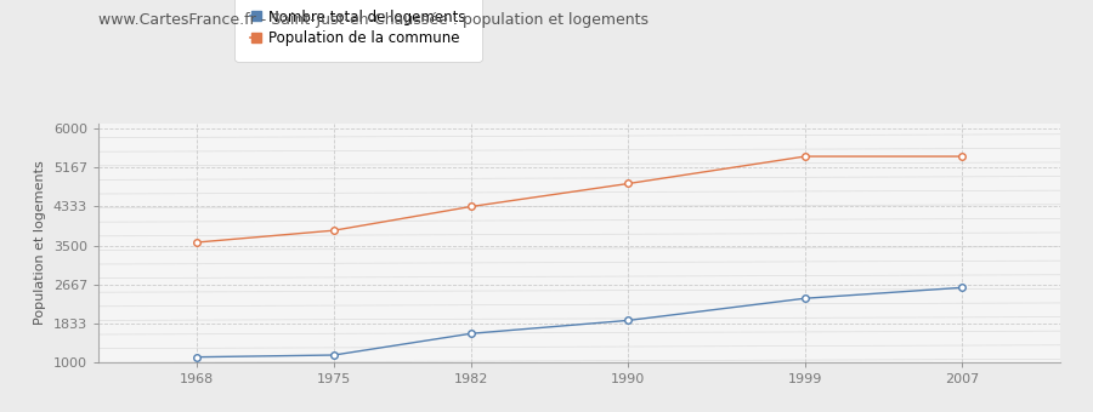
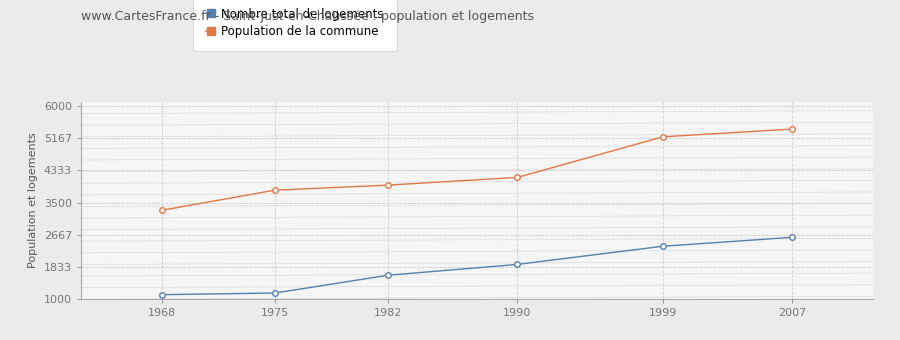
Population de la commune/1968: 3560 -> 3300
Population de la commune/1982: 4330 -> 3950
Population de la commune/1990: 4820 -> 4150
Population de la commune/1999: 5400 -> 5200
